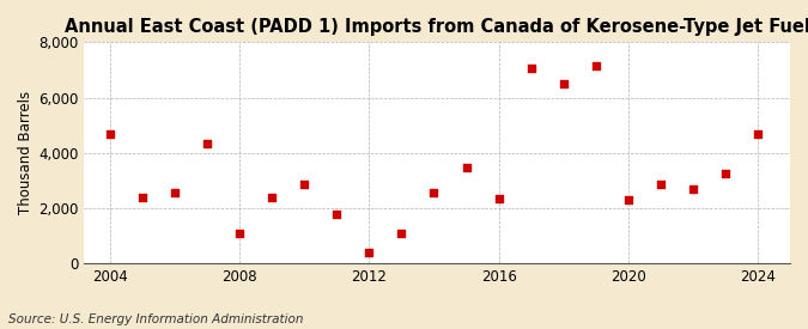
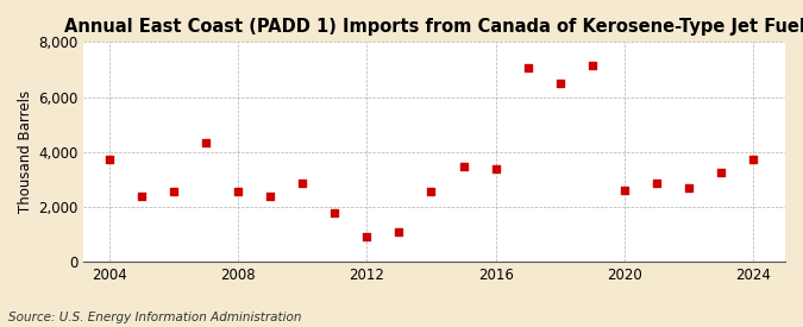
2004: 4,700 -> 3,750
2008: 1,100 -> 2,550
2012: 400 -> 900
2016: 2,350 -> 3,400
2020: 2,300 -> 2,600
2024: 4,700 -> 3,750
